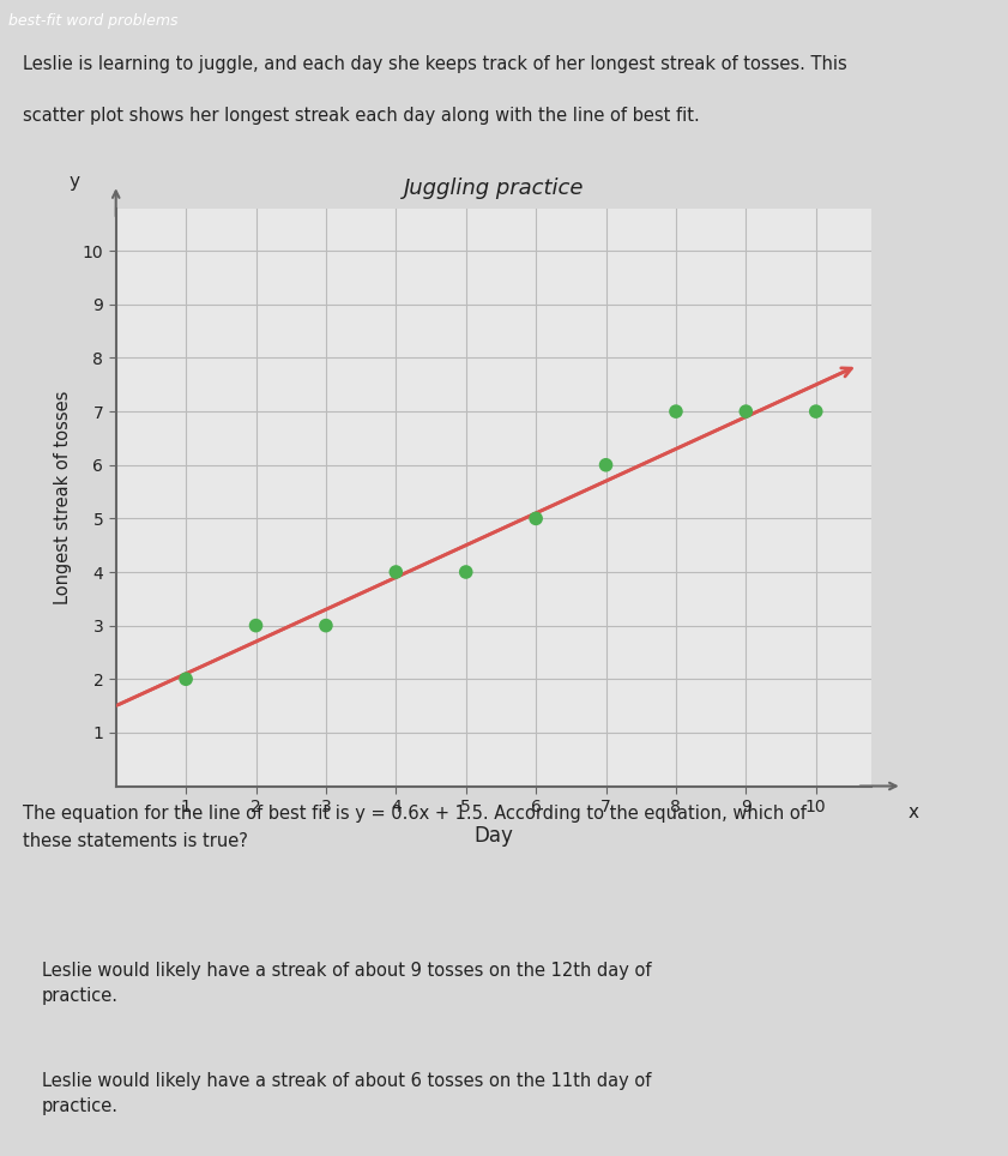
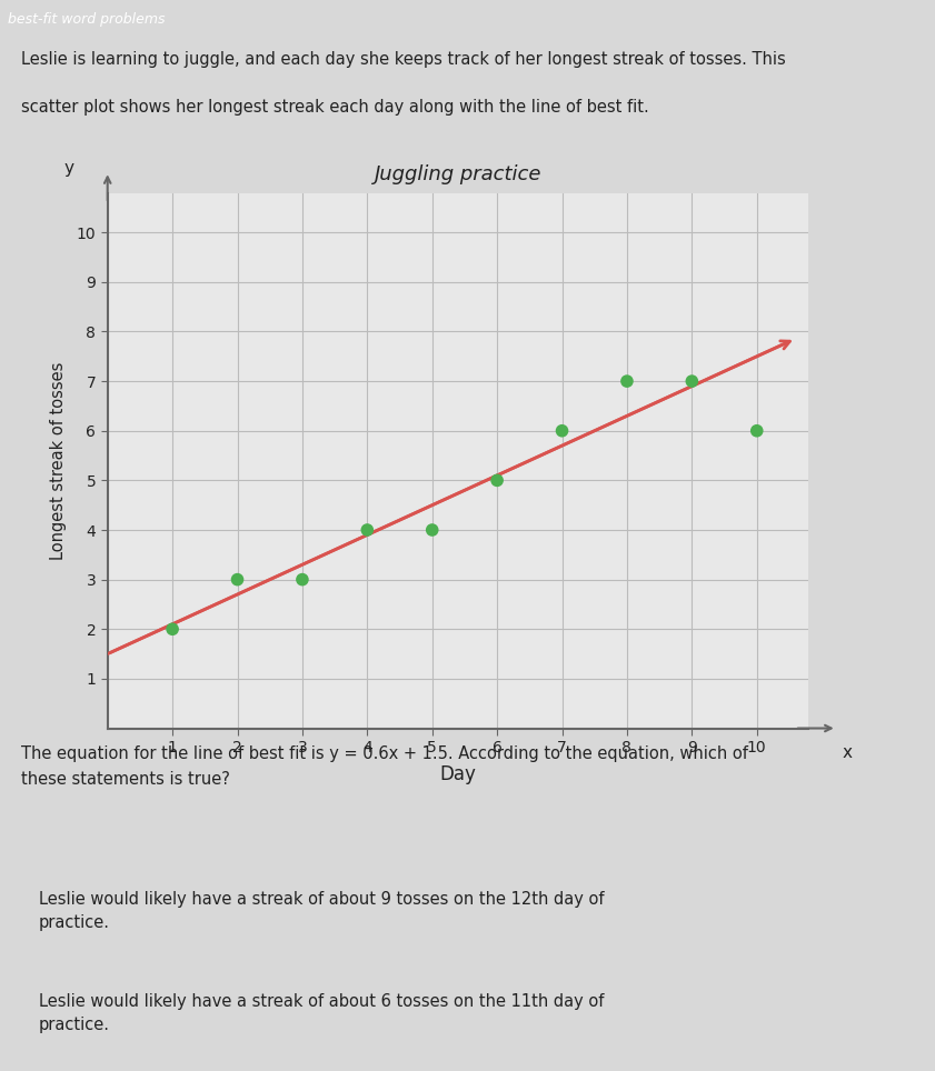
10: 7 -> 6
